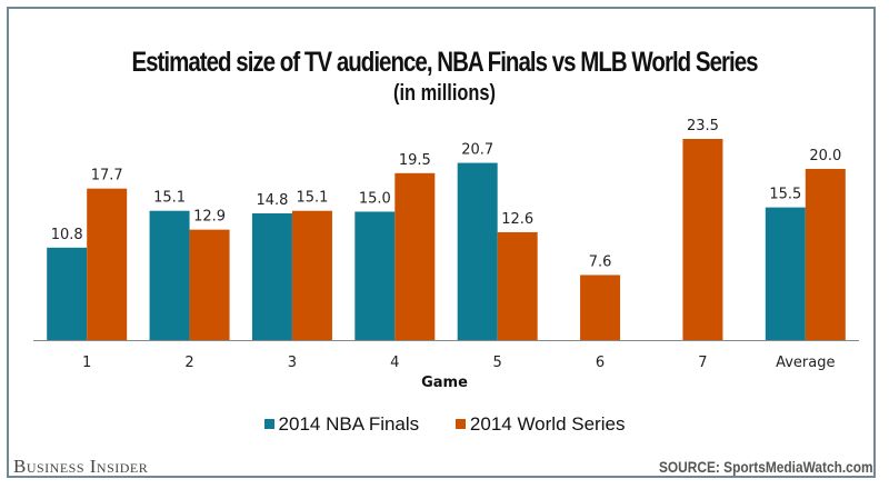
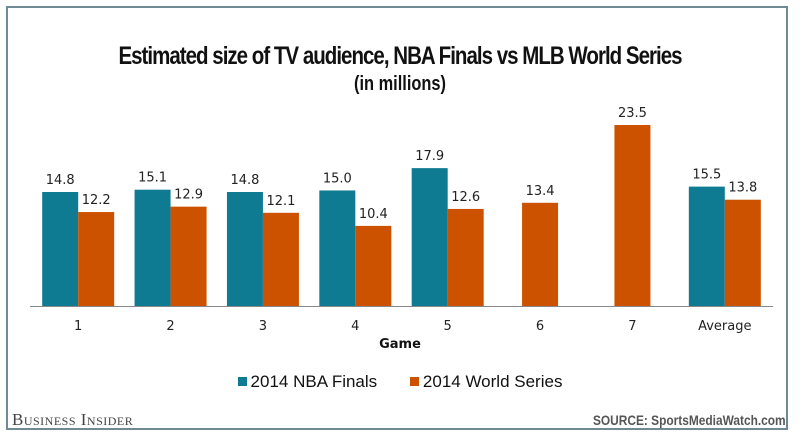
2014 NBA Finals/1: 10.8 -> 14.8
2014 World Series/1: 17.7 -> 12.2
2014 World Series/3: 15.1 -> 12.1
2014 World Series/4: 19.5 -> 10.4
2014 NBA Finals/5: 20.7 -> 17.9
2014 World Series/6: 7.6 -> 13.4
2014 World Series/Average: 20.0 -> 13.8
